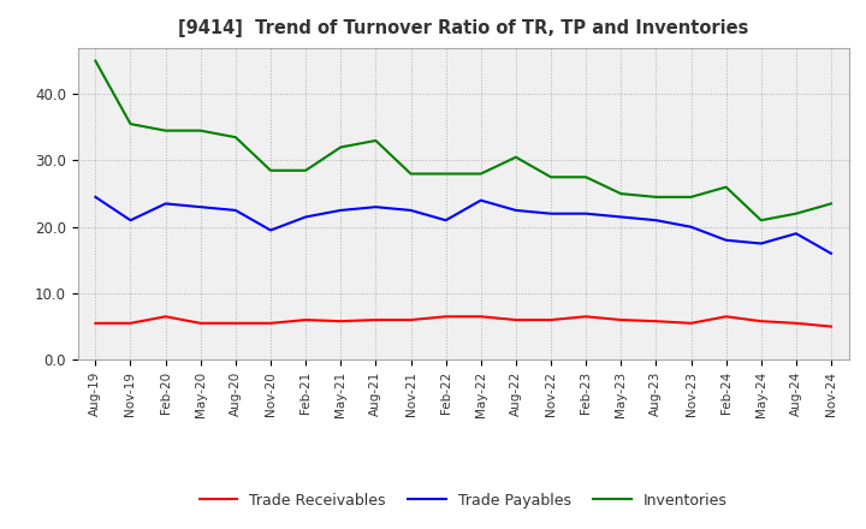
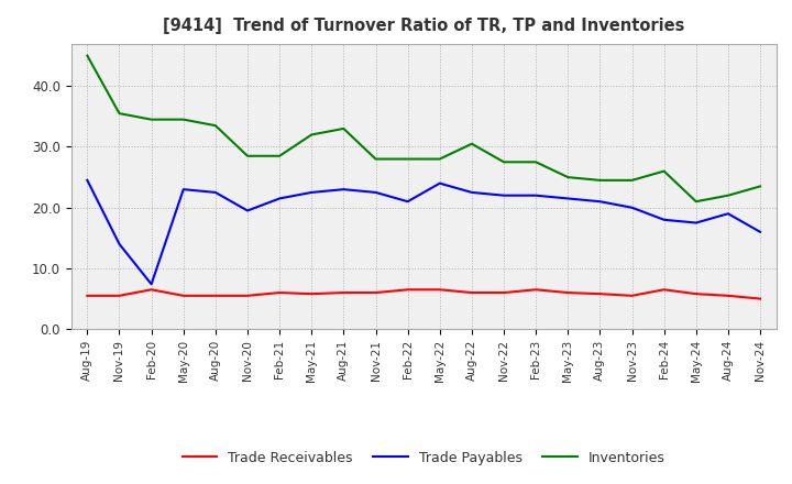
Trade Payables/Nov-19: 21.0 -> 14.0
Trade Payables/Feb-20: 23.5 -> 7.4
